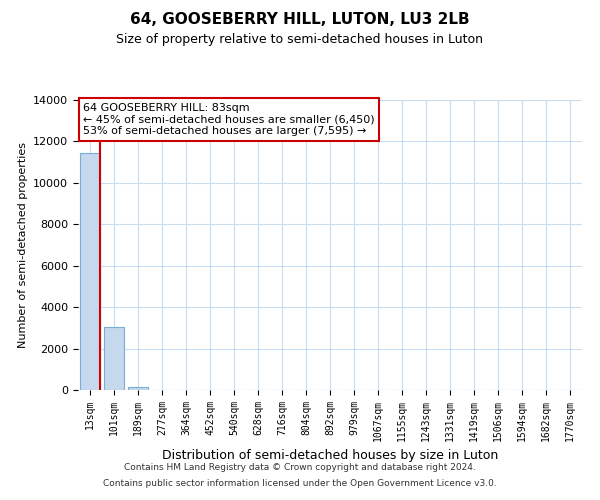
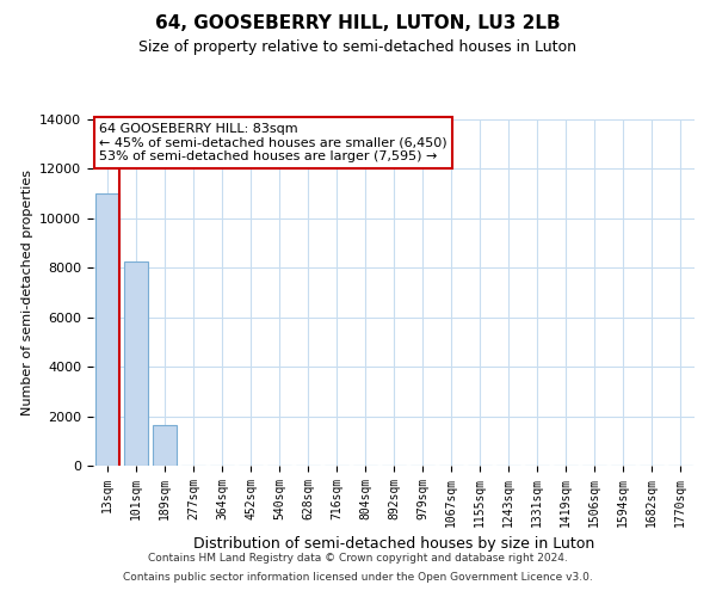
13sqm: 11450 -> 11000
101sqm: 3030 -> 8250
189sqm: 130 -> 1650
